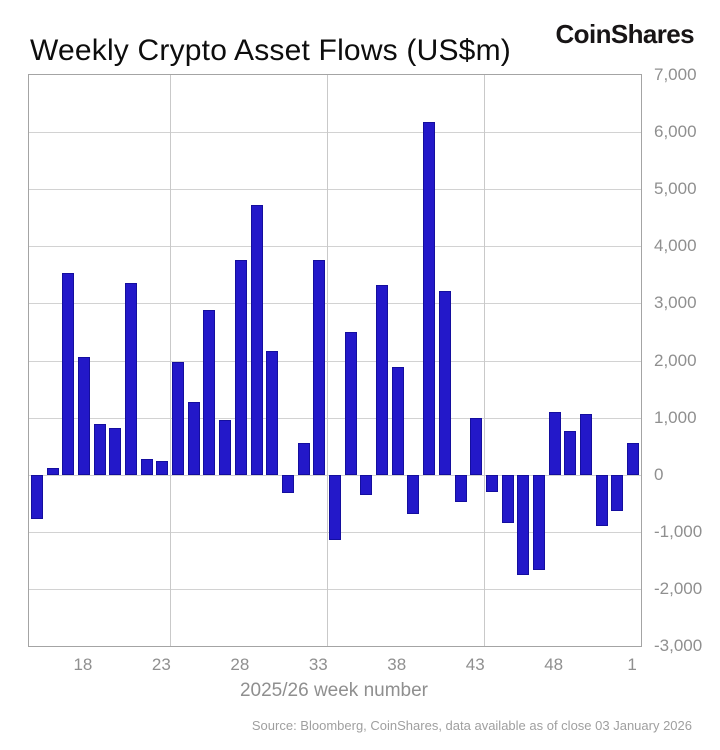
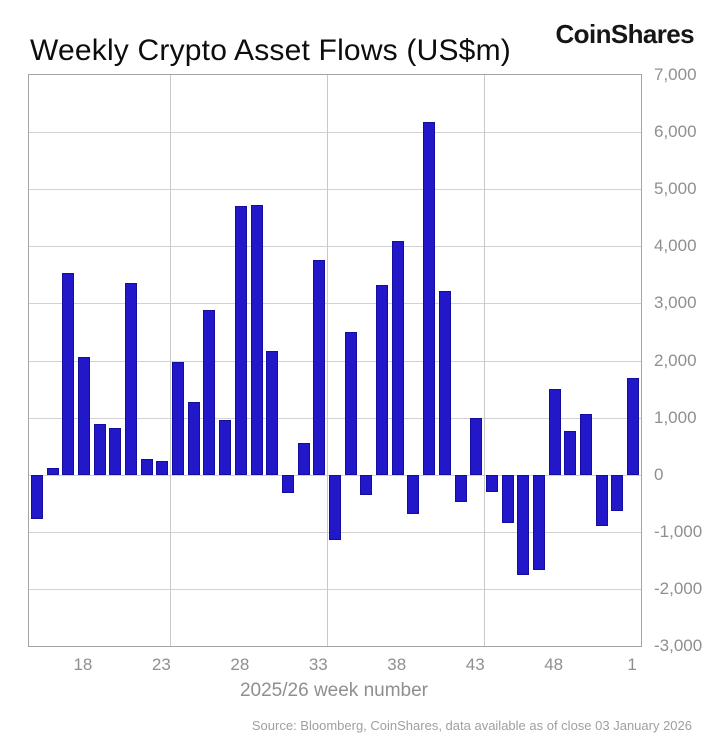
28: 3800 -> 4700
38: 1900 -> 4100
48: 1100 -> 1500
1: 600 -> 1700
